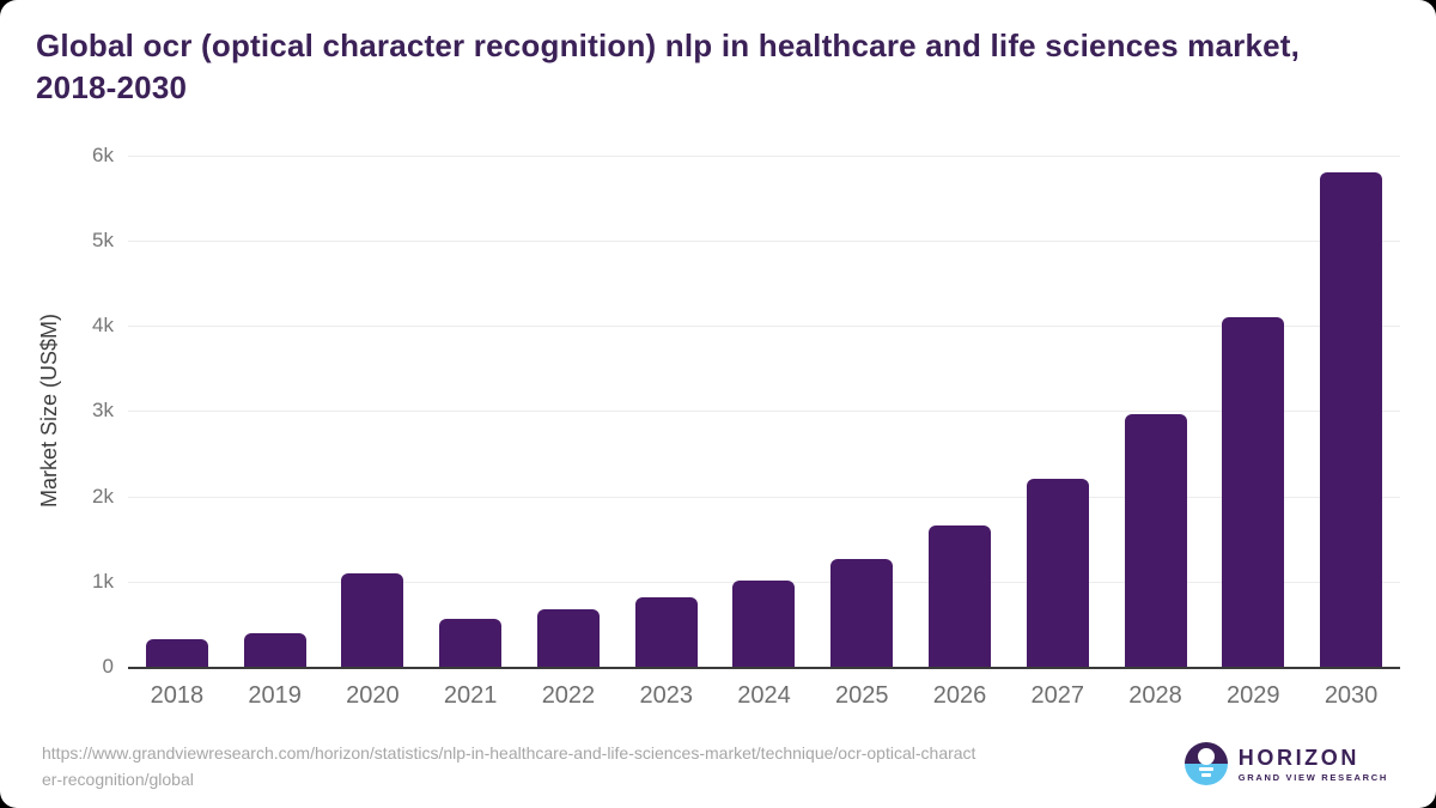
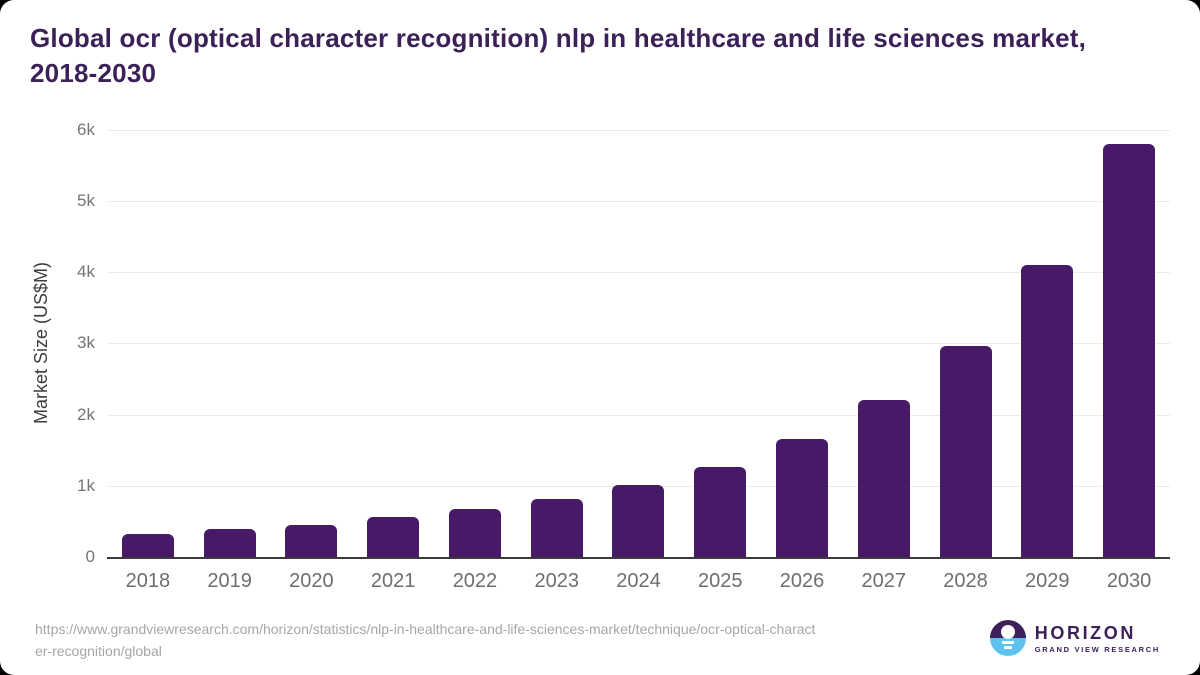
2020: 1.1k -> 0.5k
